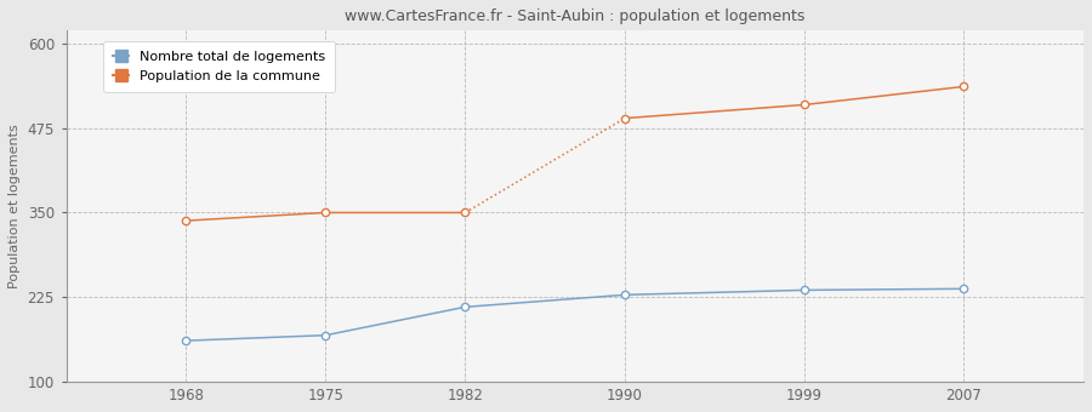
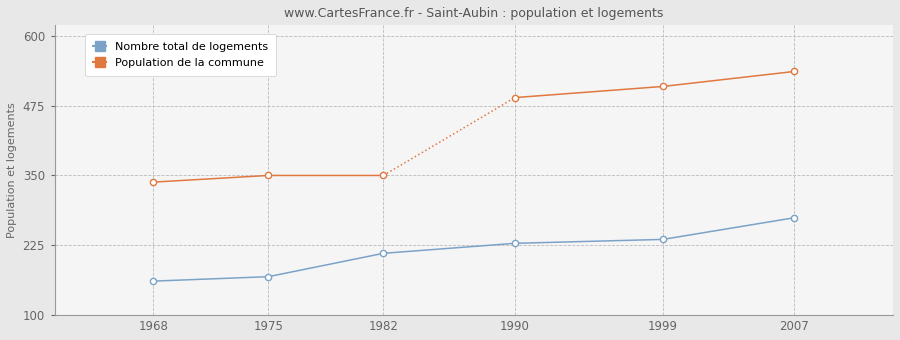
Nombre total de logements/2007: 237 -> 274
